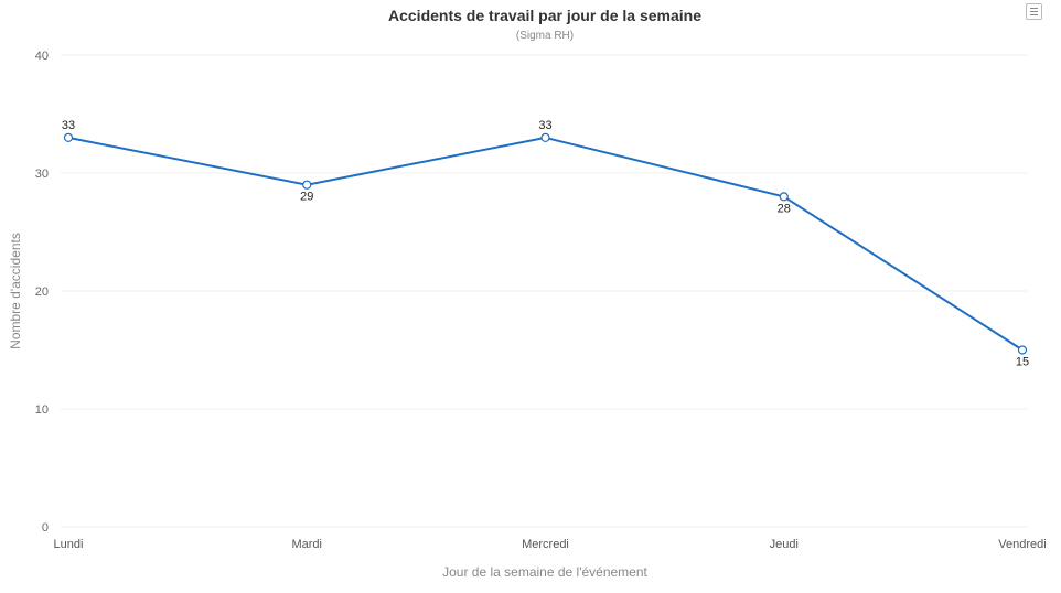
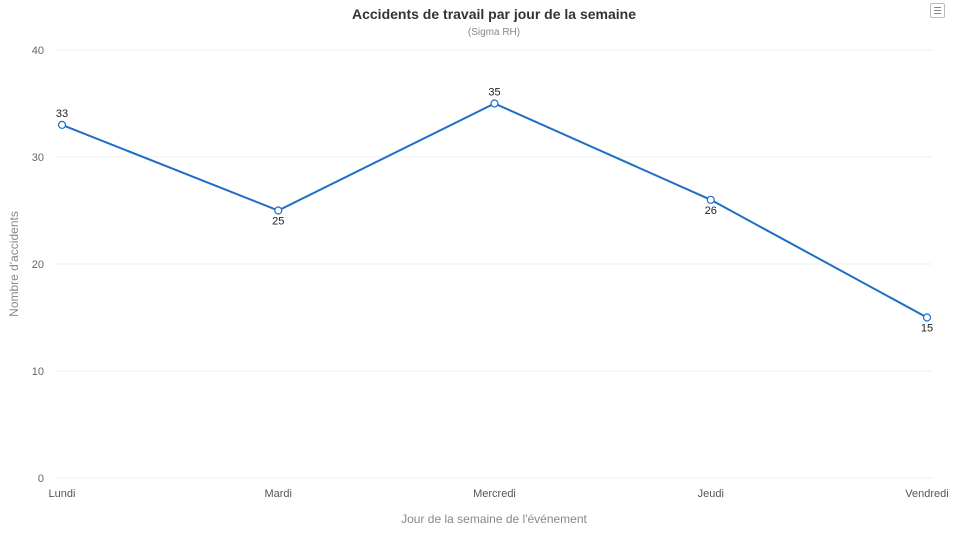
Mardi: 29 -> 25
Mercredi: 33 -> 35
Jeudi: 28 -> 26
